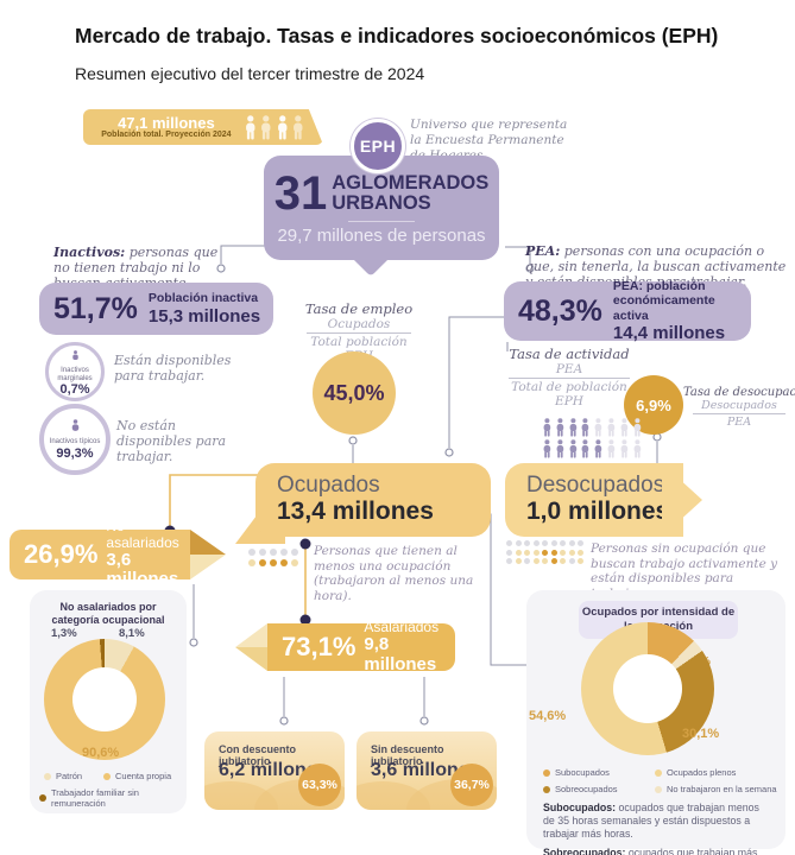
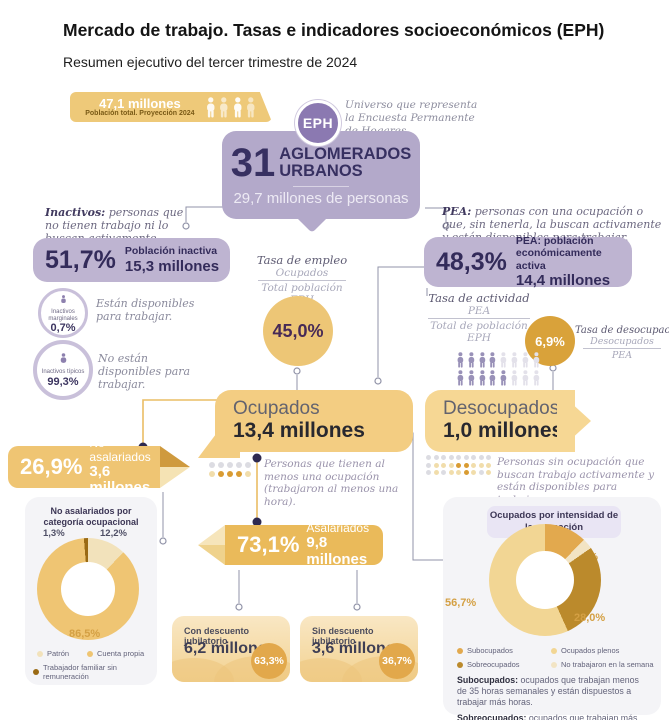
No asalariados por categoría ocupacional/Patrón: 8,1% -> 12,2%
No asalariados por categoría ocupacional/Cuenta propia: 90,6% -> 86,5%
Ocupados por intensidad de la ocupación/Sobreocupados: 30,1% -> 28,0%
Ocupados por intensidad de la ocupación/Ocupados plenos: 54,6% -> 56,7%
